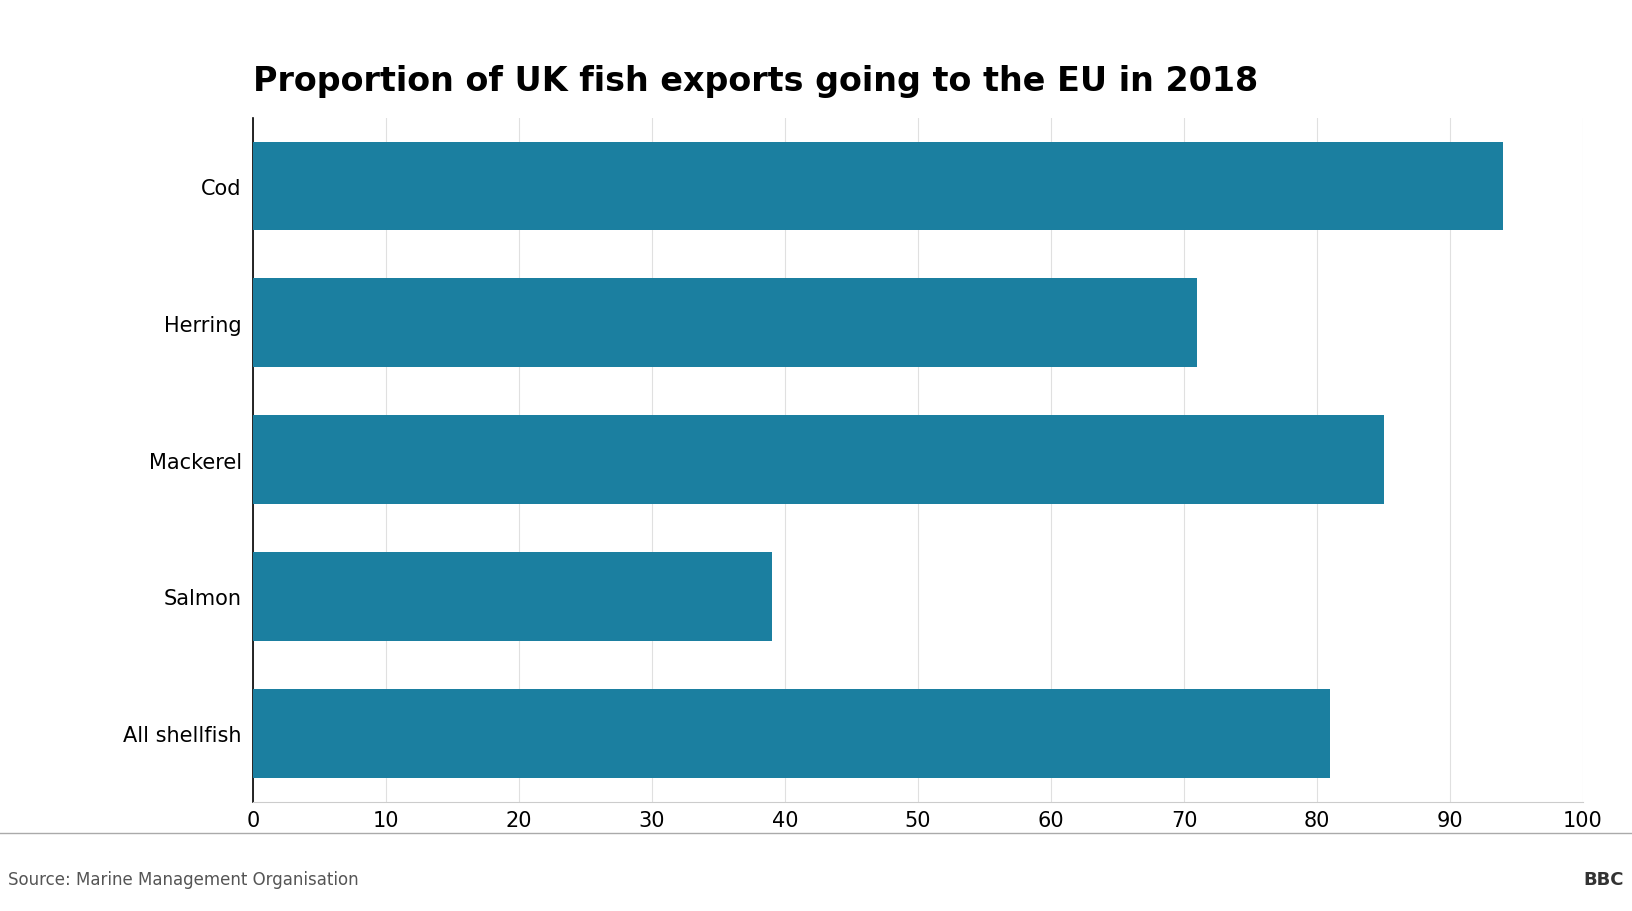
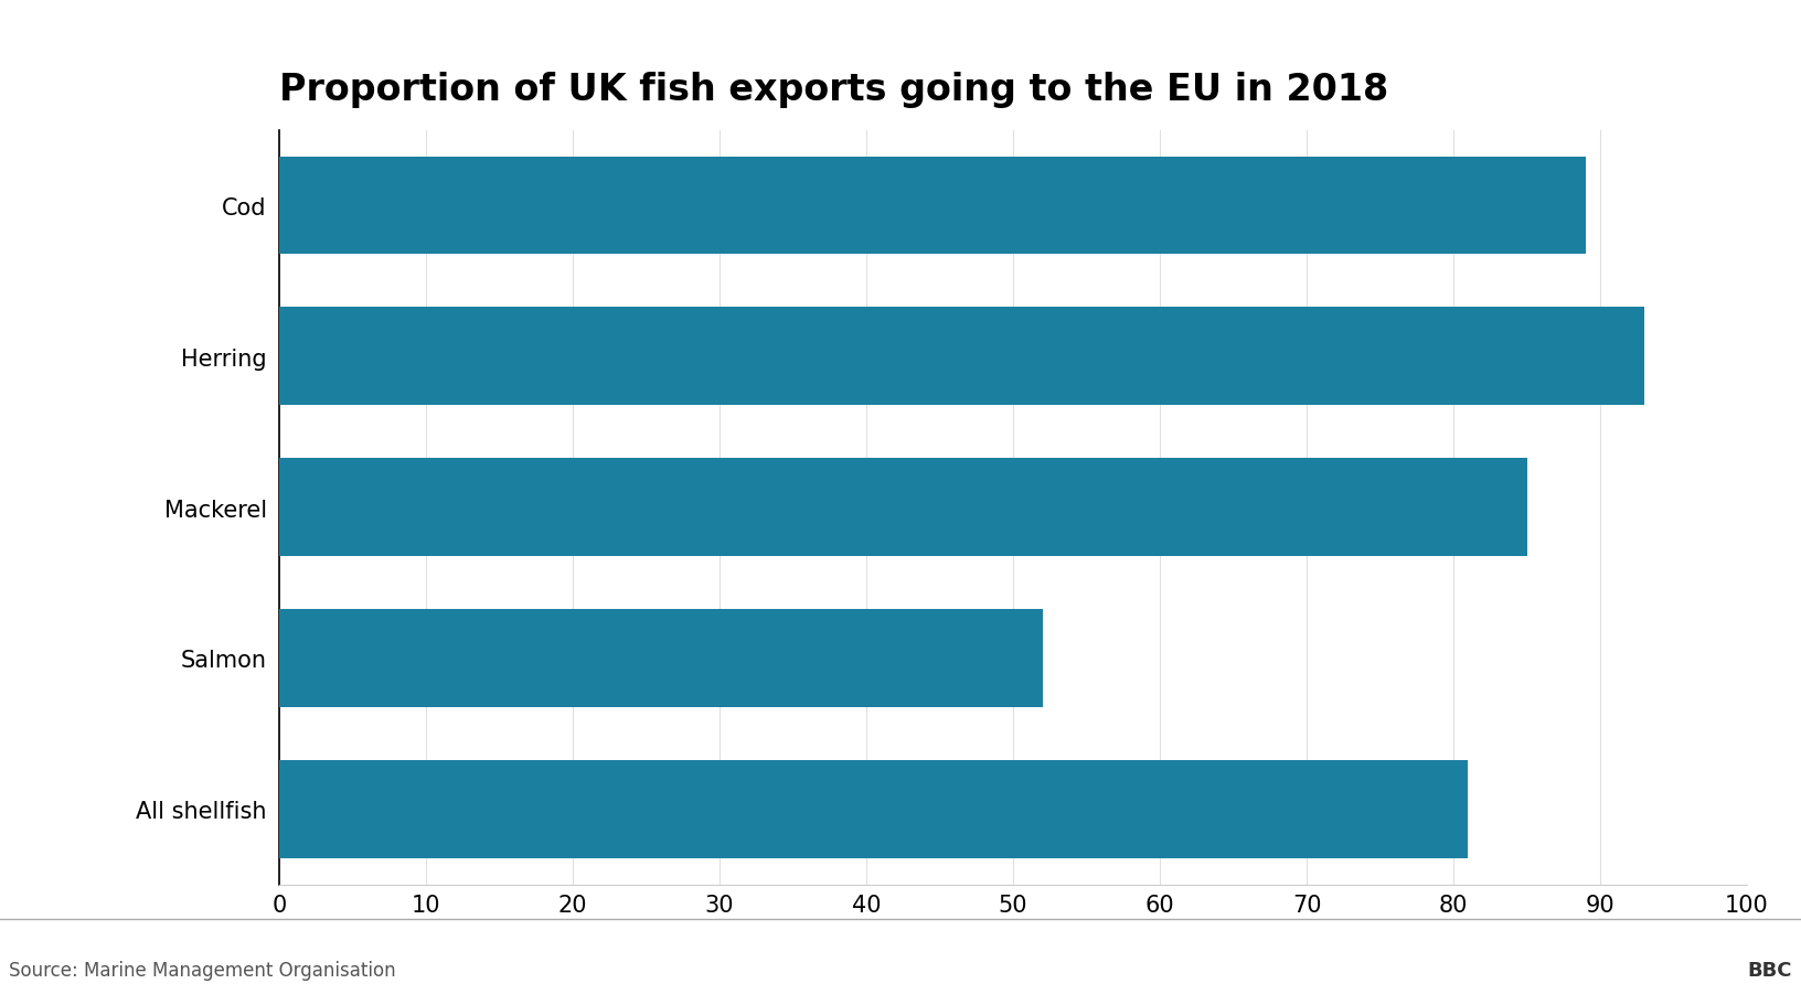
Cod: 94 -> 89
Herring: 71 -> 93
Salmon: 39 -> 52
